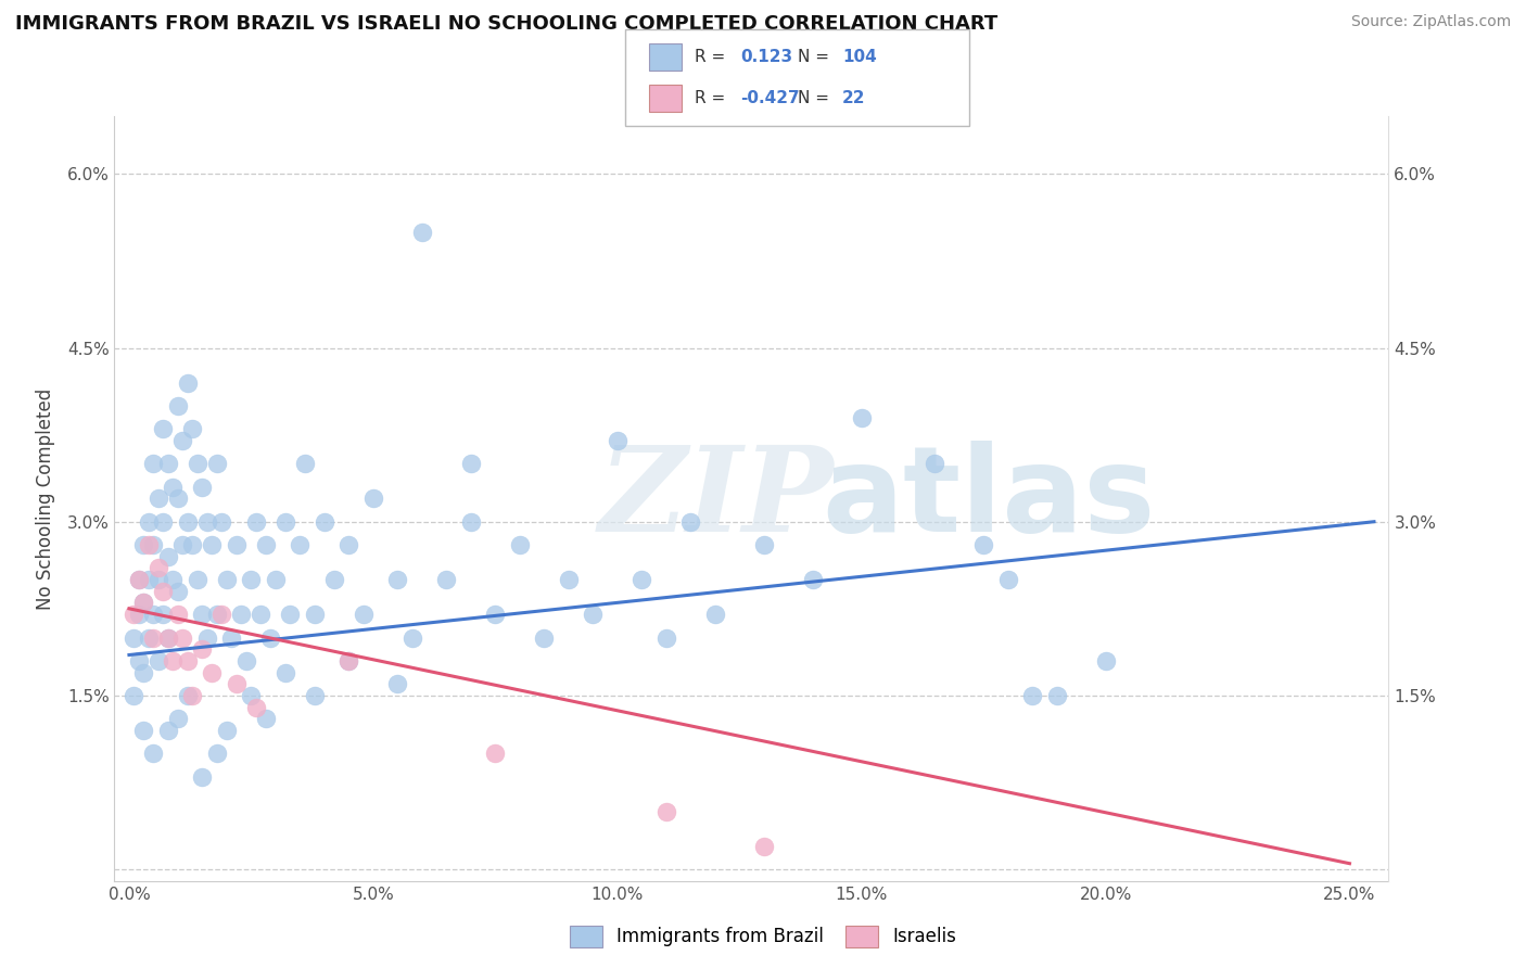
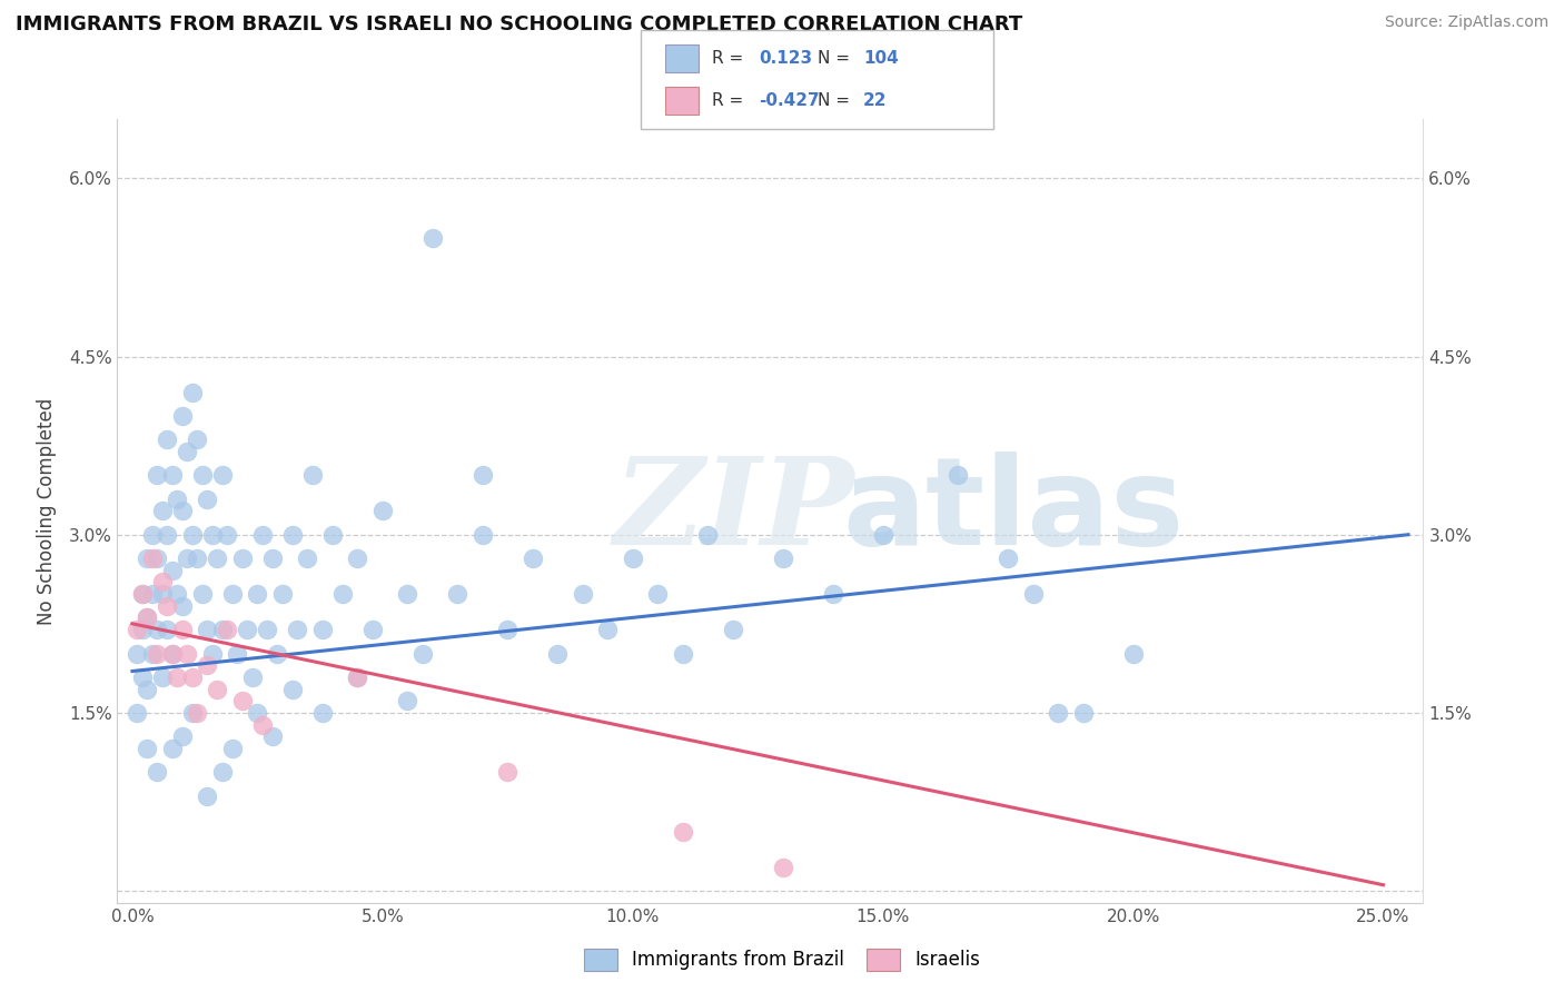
Immigrants from Brazil/10.0%: 3.7% -> 2.8%
Immigrants from Brazil/15.0%: 3.9% -> 3.0%
Immigrants from Brazil/20.0%: 1.8% -> 2.0%
